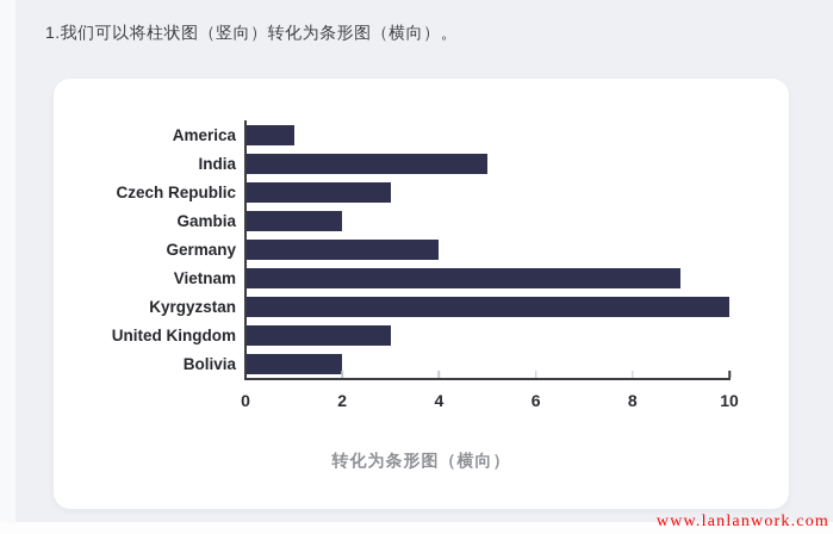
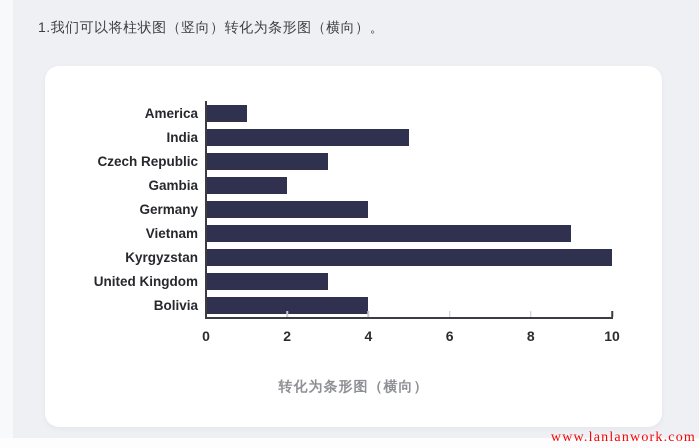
Bolivia: 2 -> 4
